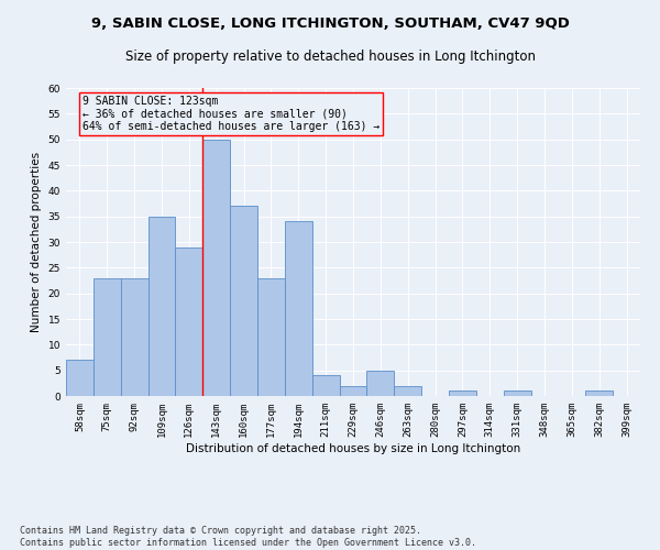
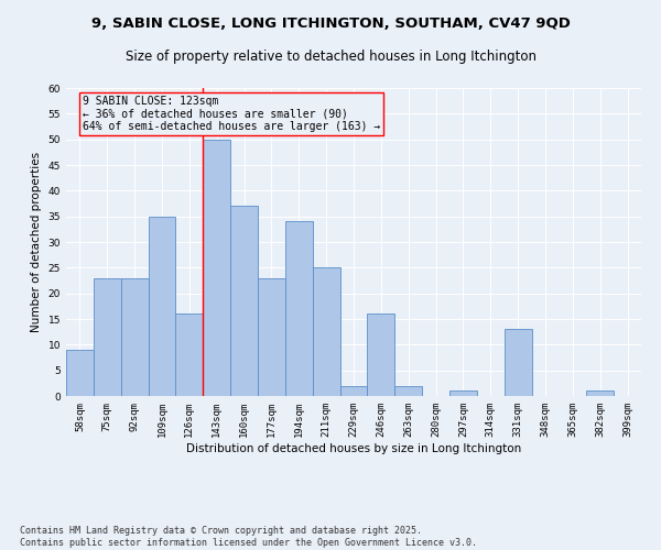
58sqm: 7 -> 9
126sqm: 29 -> 16
211sqm: 4 -> 25
246sqm: 5 -> 16
331sqm: 1 -> 13
